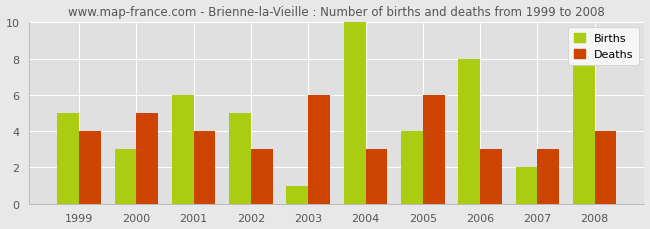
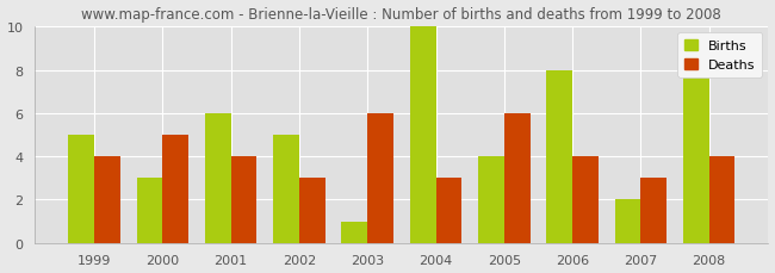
Deaths/2006: 3 -> 4
